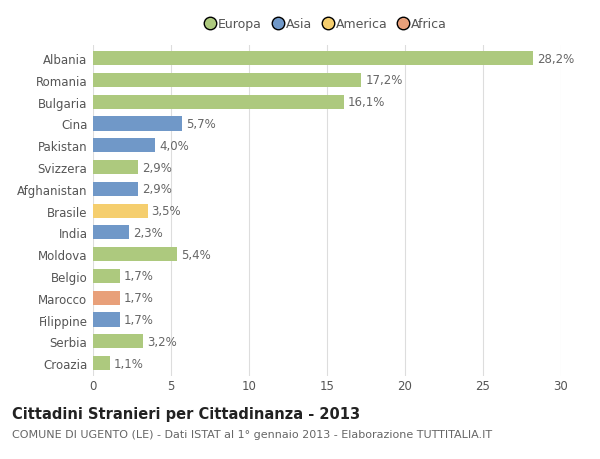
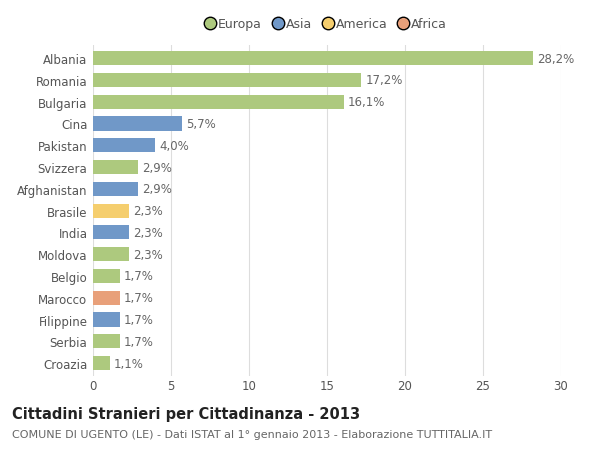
Brasile: 3,5% -> 2,3%
Moldova: 5,4% -> 2,3%
Serbia: 3,2% -> 1,7%
